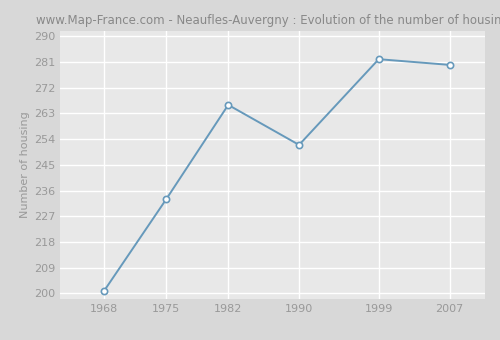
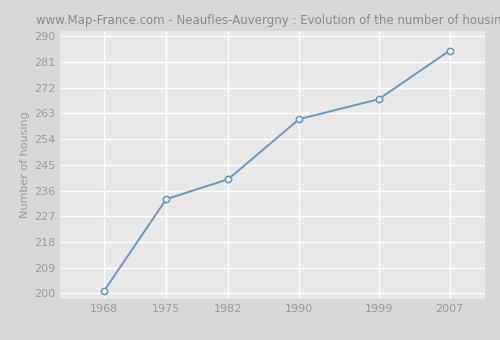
1982: 266 -> 240
1990: 252 -> 261
1999: 282 -> 268
2007: 280 -> 285
